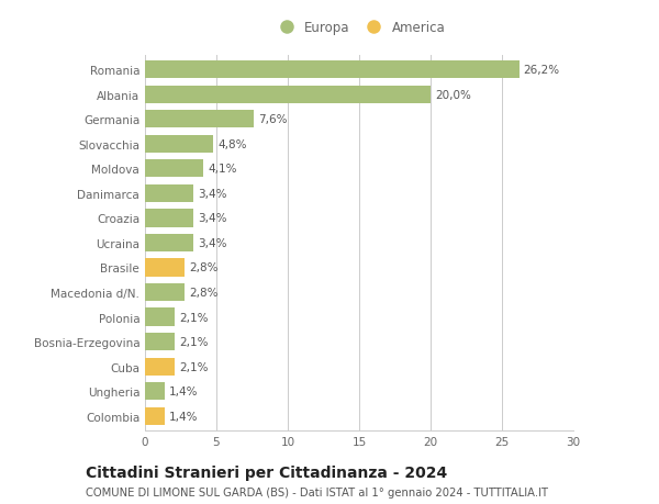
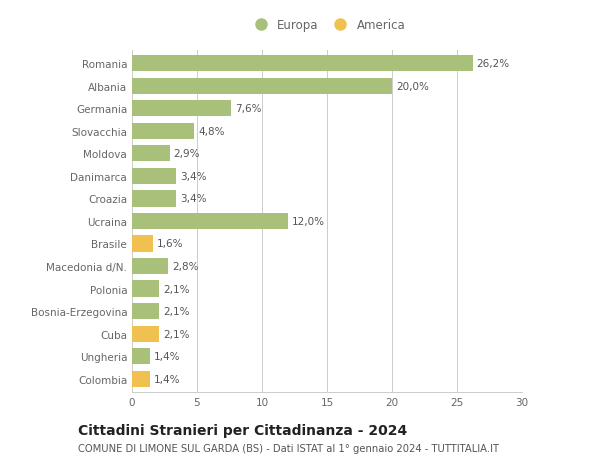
Moldova: 4,1% -> 2,9%
Ucraina: 3,4% -> 12,0%
Brasile: 2,8% -> 1,6%
